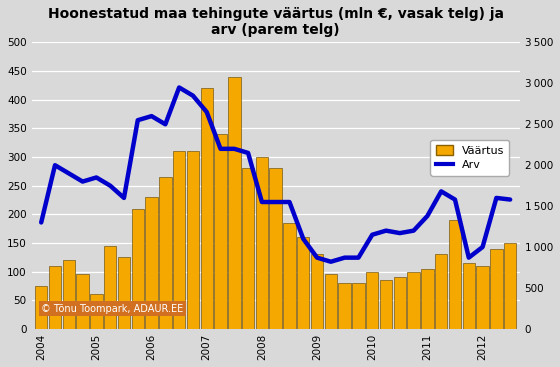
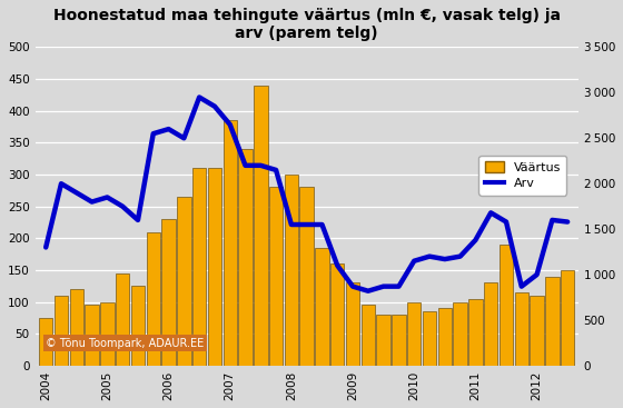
Väärtus/2005: 60 -> 100
Väärtus/2007: 420 -> 385
